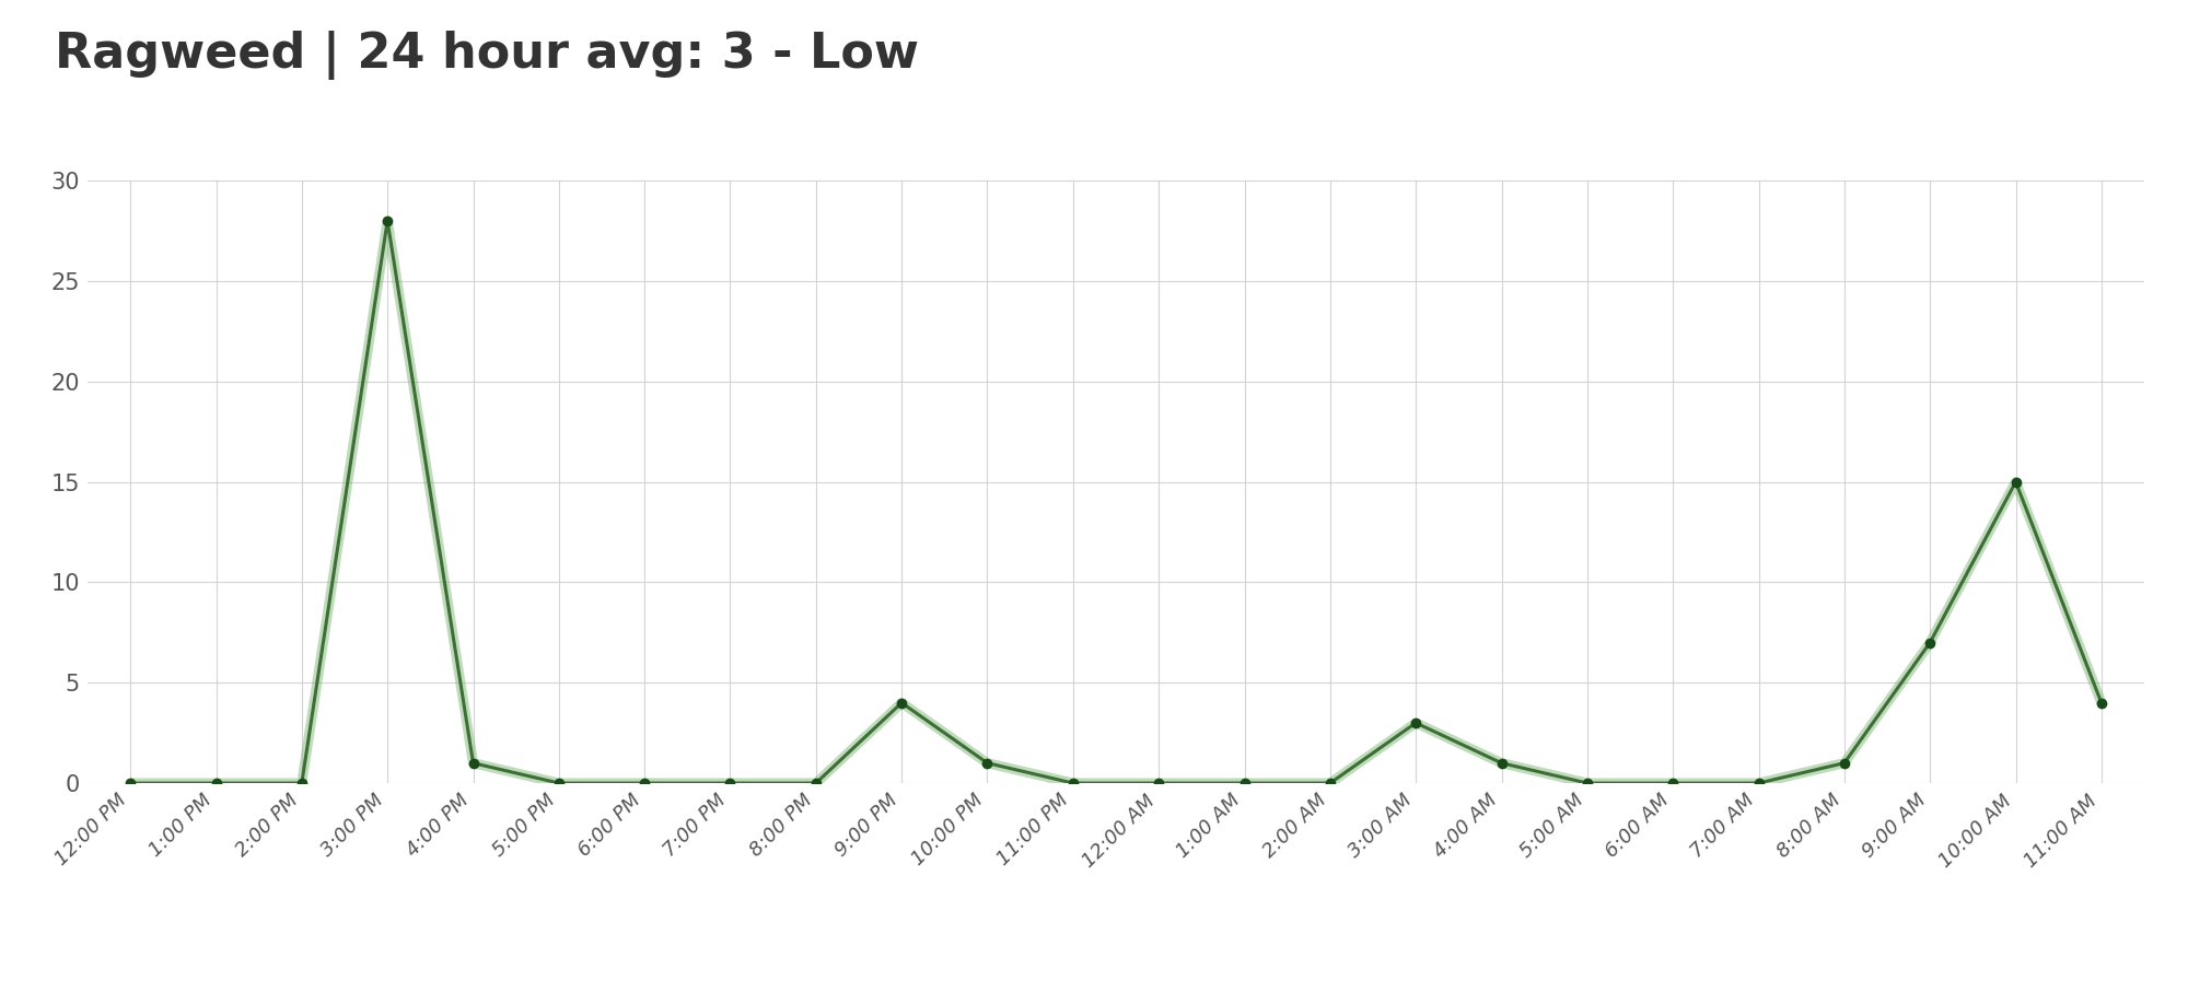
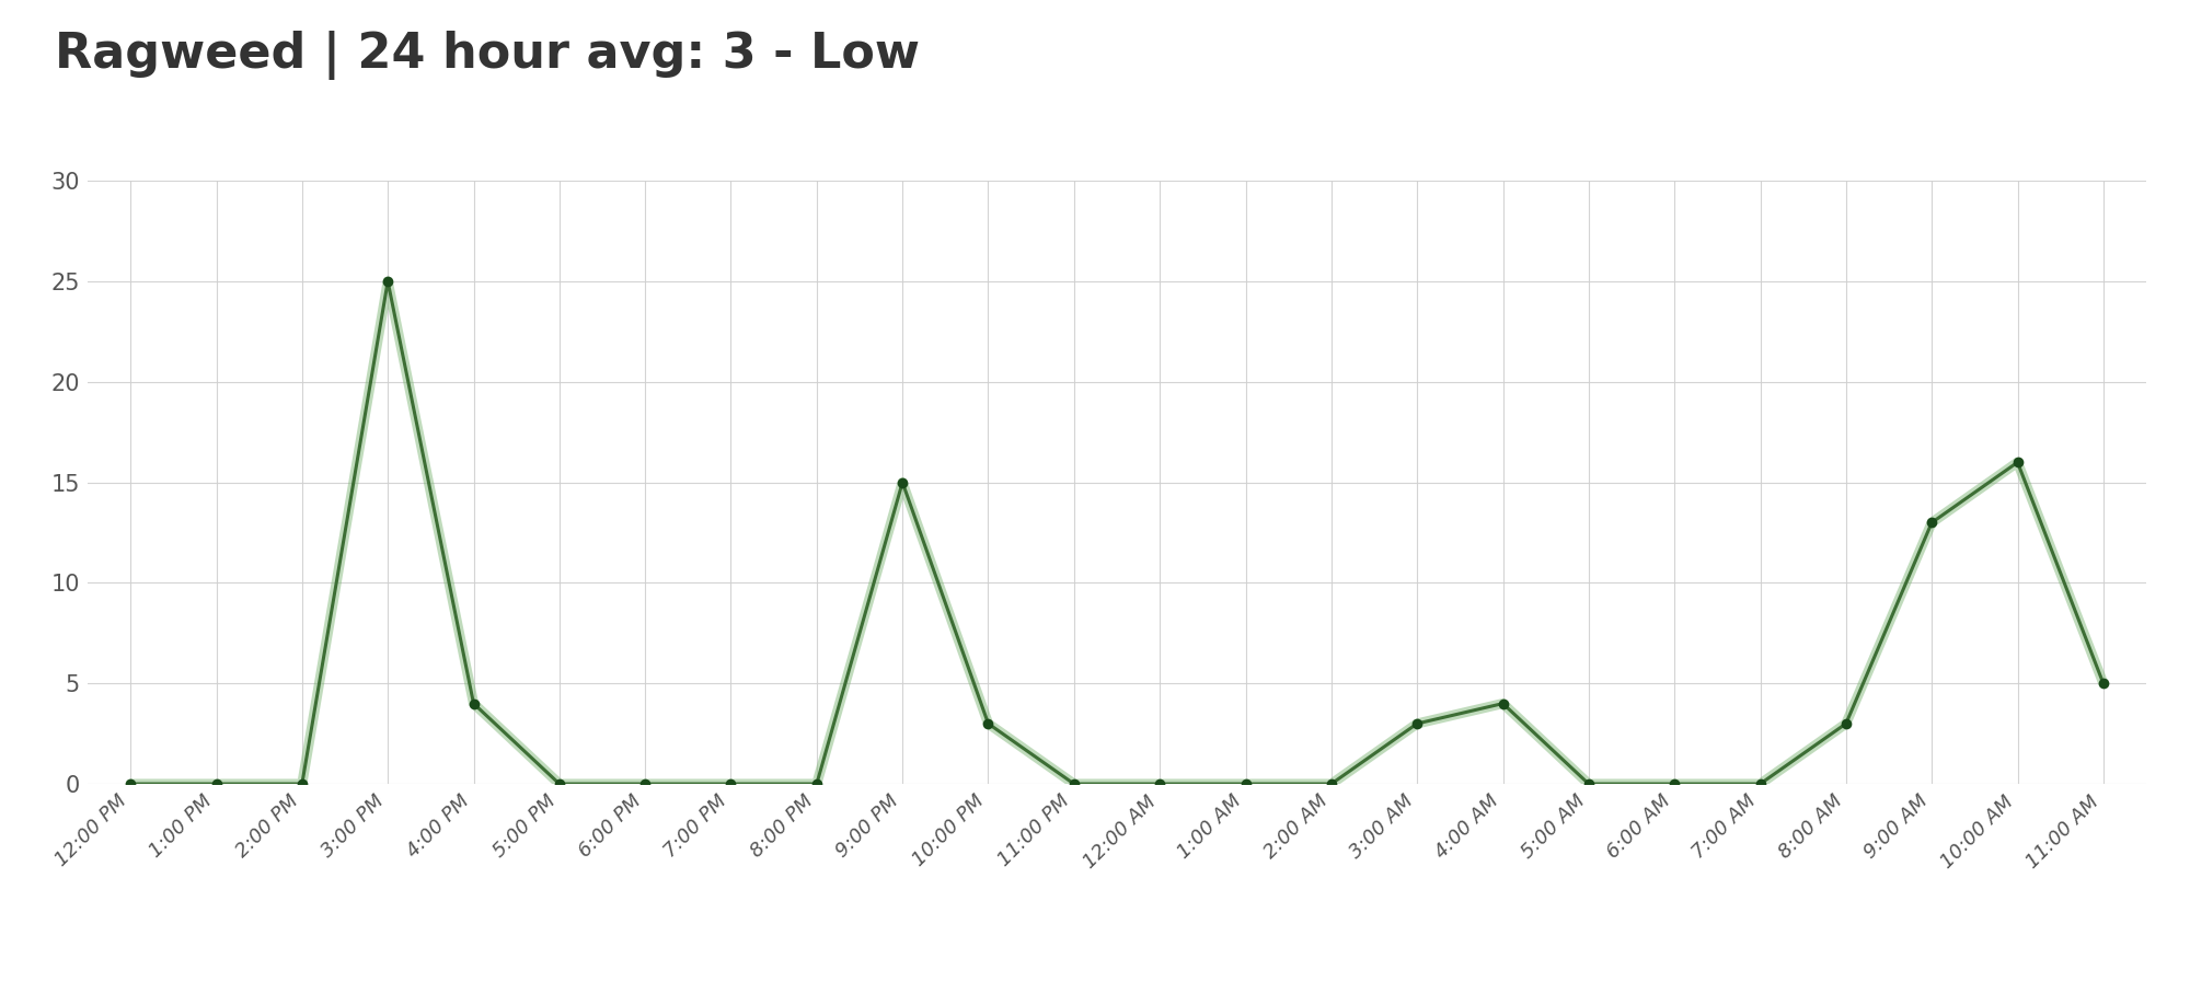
3:00 PM: 28 -> 25
4:00 PM: 1 -> 4
9:00 PM: 4 -> 15
10:00 PM: 1 -> 3
4:00 AM: 1 -> 4
8:00 AM: 1 -> 3
9:00 AM: 7 -> 13
10:00 AM: 15 -> 16
11:00 AM: 4 -> 5
